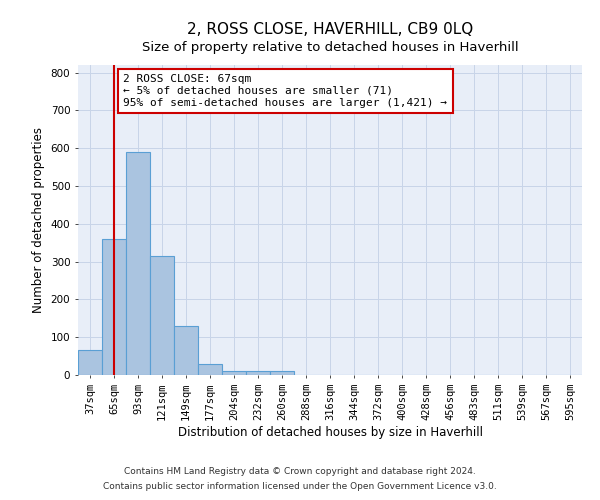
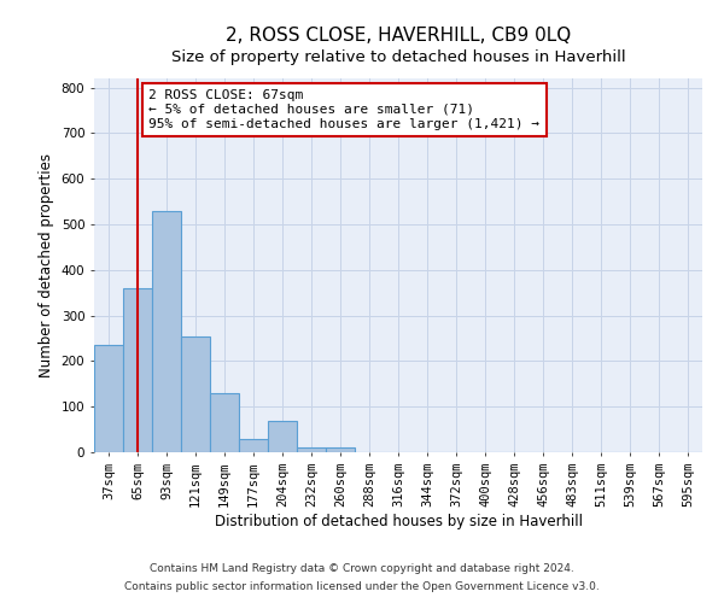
37sqm: 65 -> 235
93sqm: 590 -> 530
121sqm: 315 -> 255
204sqm: 10 -> 70
